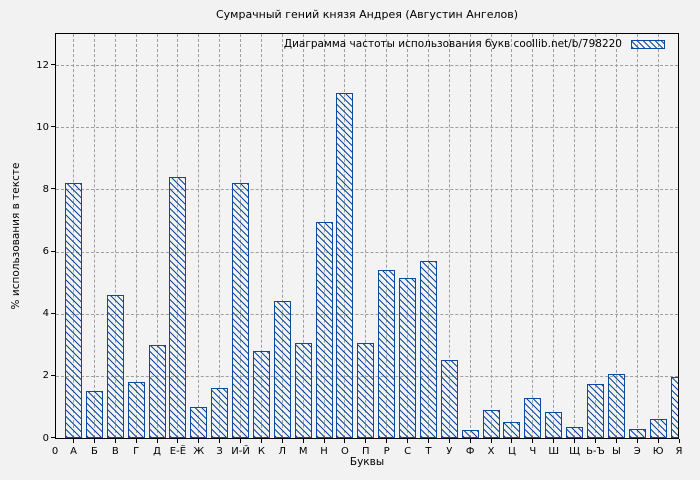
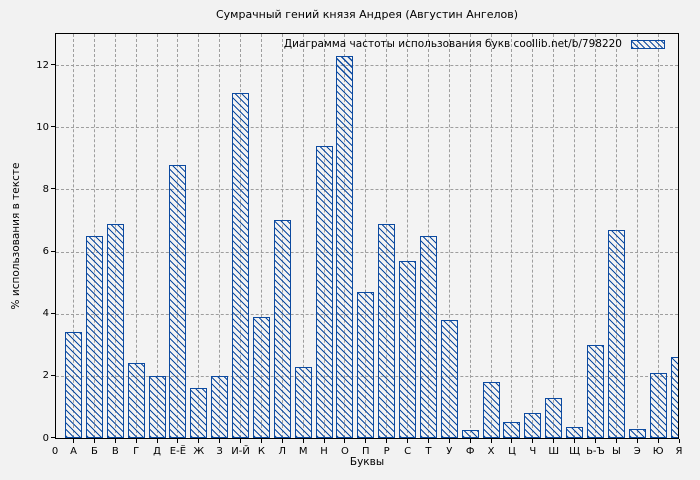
А: 8.2 -> 3.4
Б: 1.5 -> 6.5
В: 4.6 -> 6.9
Г: 1.8 -> 2.4
Д: 3.0 -> 2.0
Е-Ё: 8.4 -> 8.8
Ж: 1.0 -> 1.6
З: 1.6 -> 2.0
И-Й: 8.2 -> 11.1
К: 2.8 -> 3.9
Л: 4.4 -> 7.0
М: 3.0 -> 2.3
Н: 7.0 -> 9.4
О: 11.1 -> 12.3
П: 3.0 -> 4.7
Р: 5.4 -> 6.9
С: 5.2 -> 5.7
Т: 5.7 -> 6.5
У: 2.5 -> 3.8
Х: 0.9 -> 1.8
Ч: 1.3 -> 0.8
Ш: 0.8 -> 1.3
Ь-Ъ: 1.8 -> 3.0
Ы: 2.0 -> 6.7
Ю: 0.6 -> 2.1
Я: 1.9 -> 2.6
